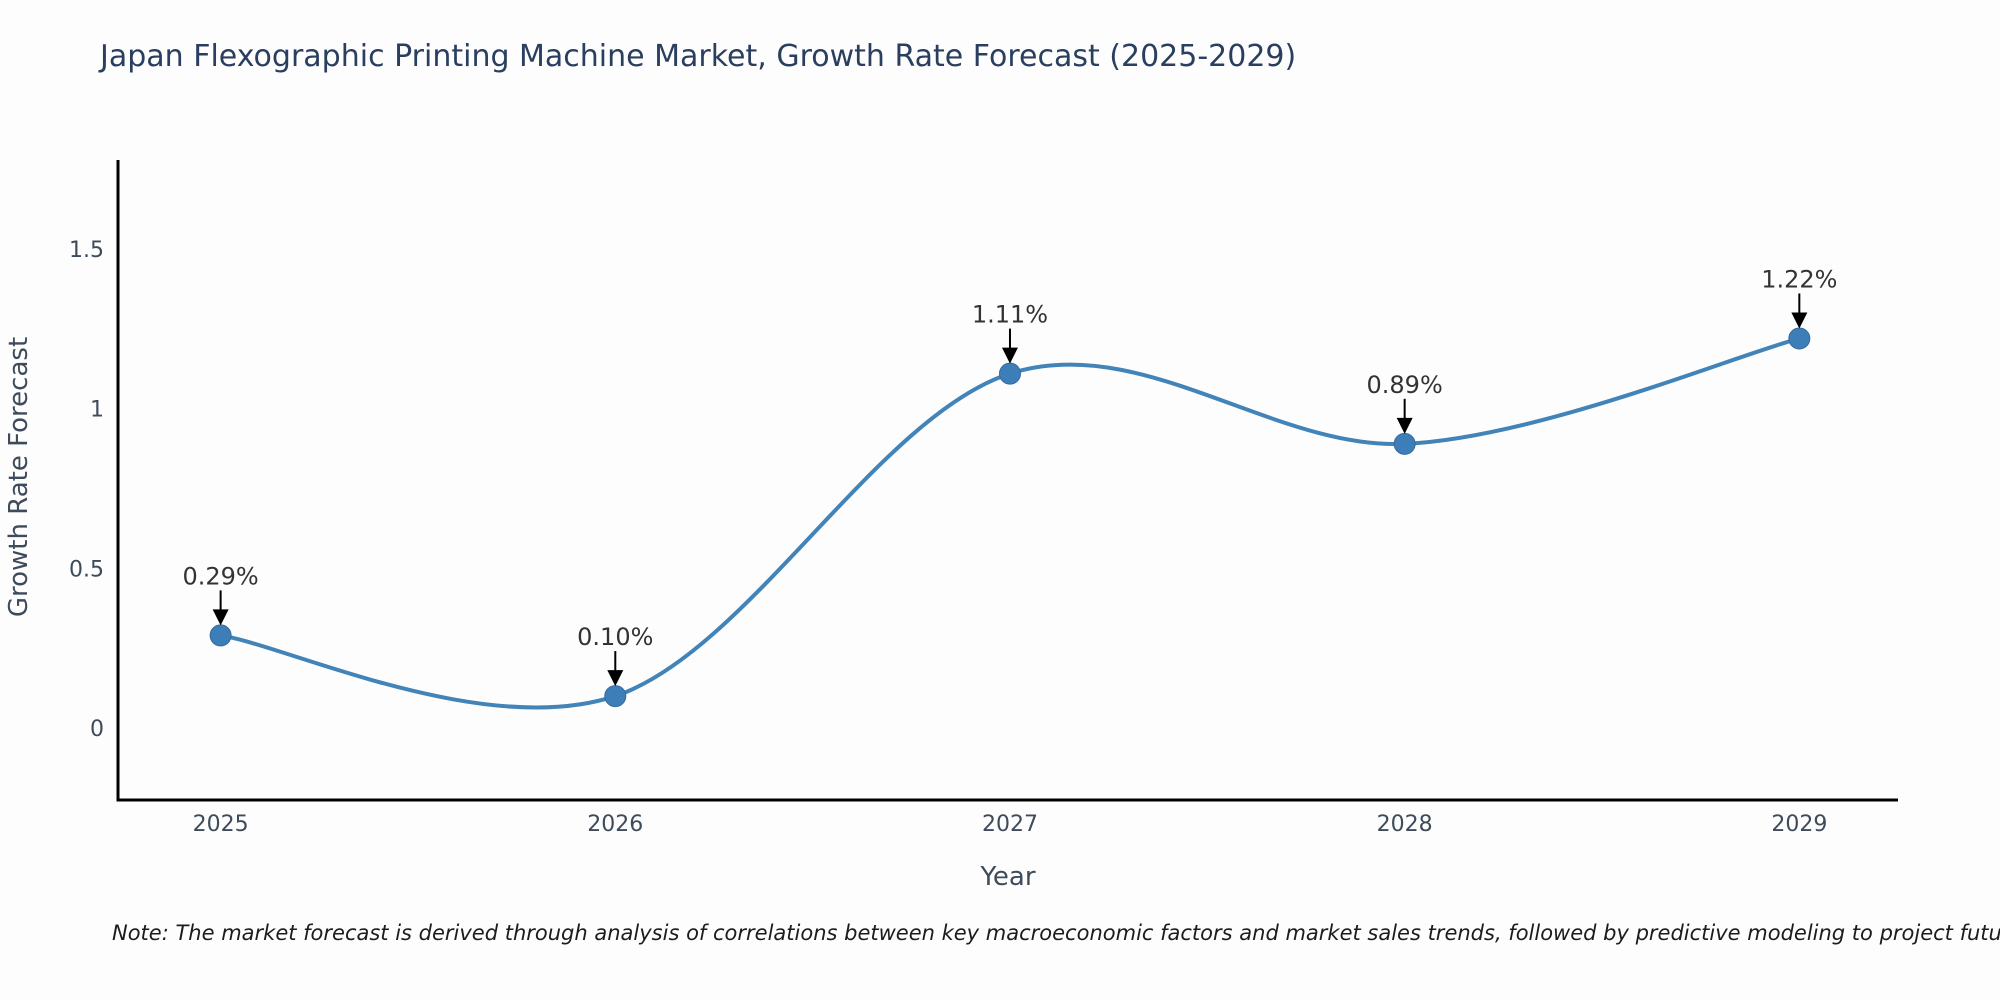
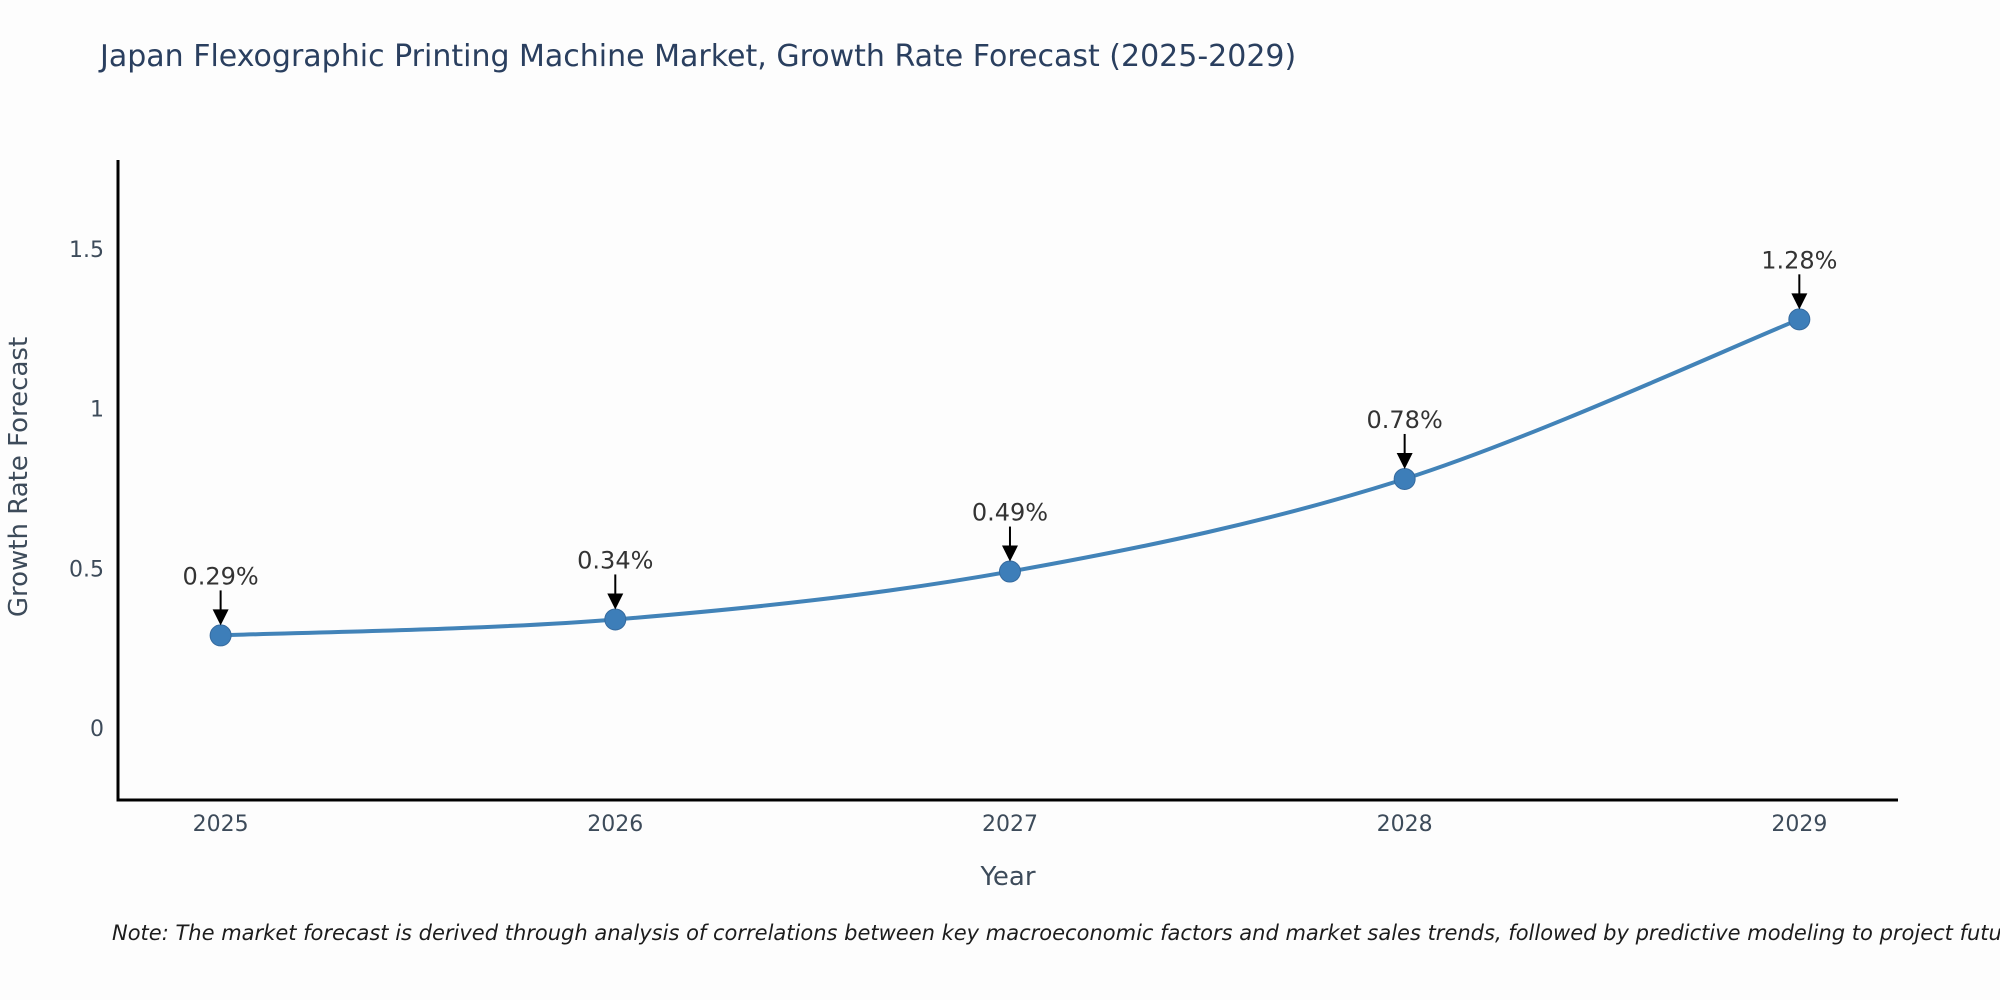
2026: 0.10% -> 0.34%
2027: 1.11% -> 0.49%
2028: 0.89% -> 0.78%
2029: 1.22% -> 1.28%
